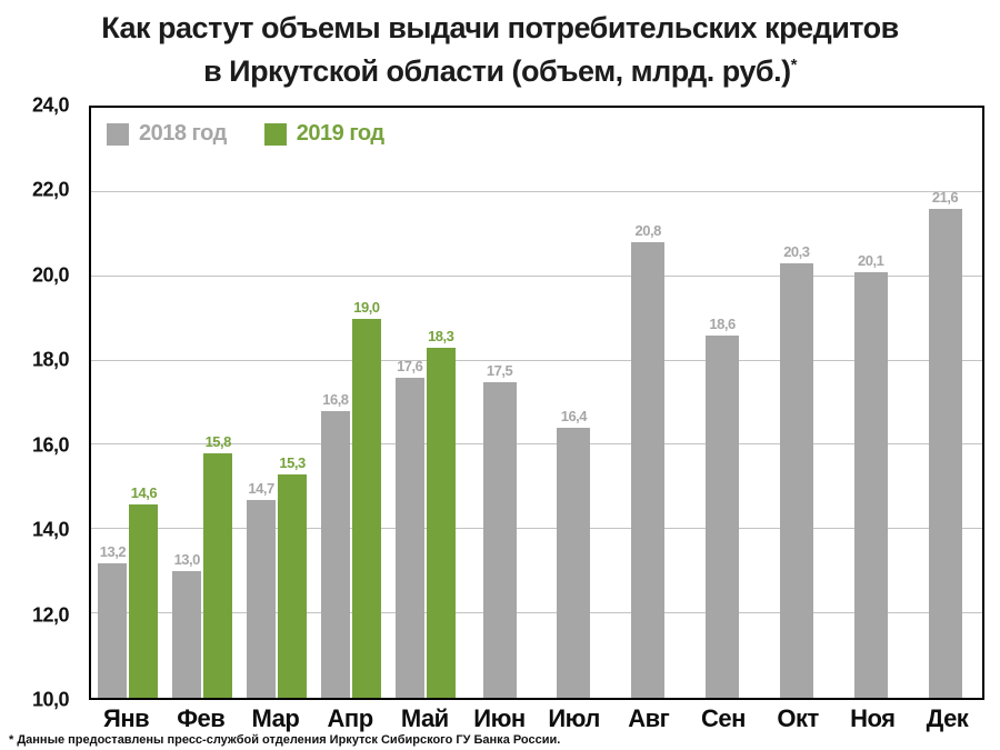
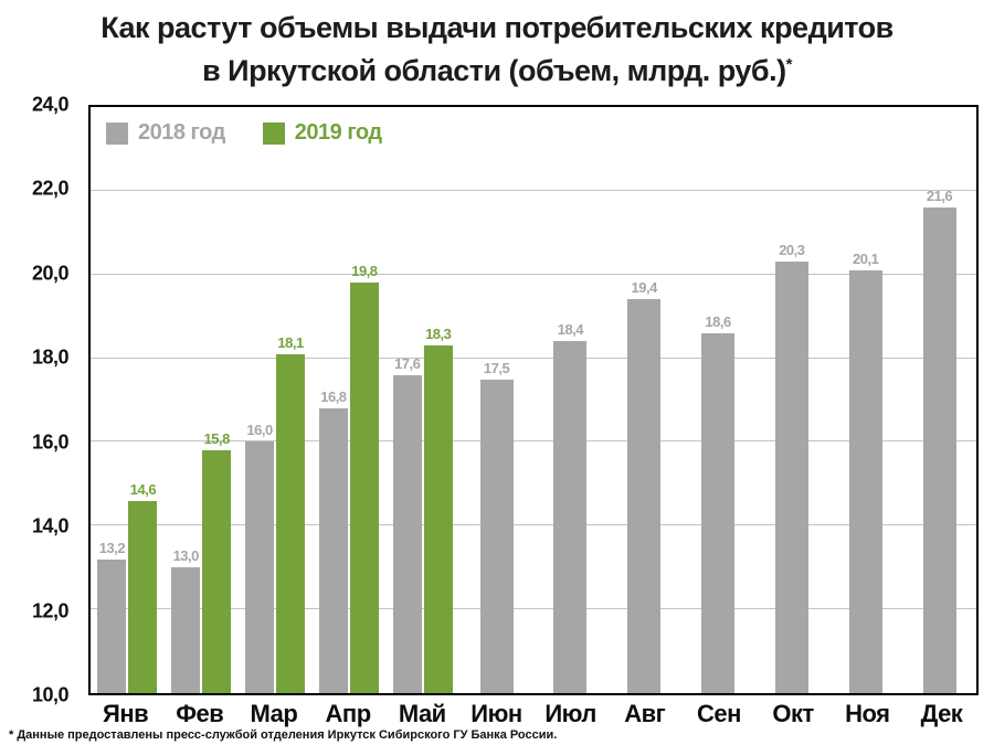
2018 год/Мар: 14,7 -> 16,0
2019 год/Мар: 15,3 -> 18,1
2019 год/Апр: 19,0 -> 19,8
2018 год/Июл: 16,4 -> 18,4
2018 год/Авг: 20,8 -> 19,4
